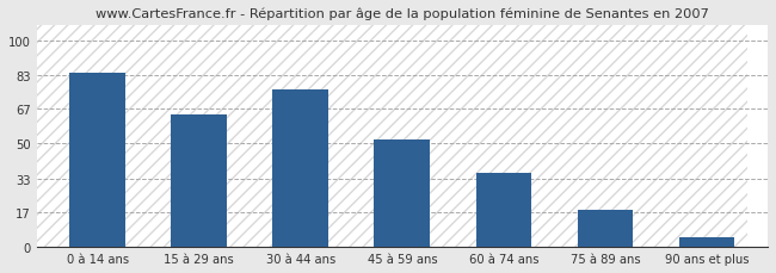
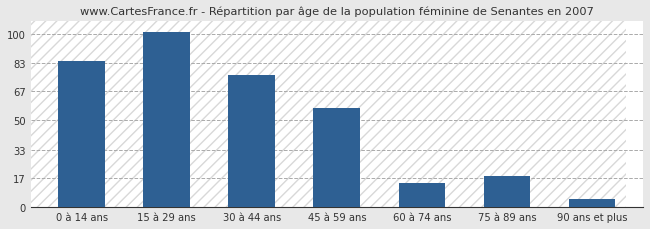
15 à 29 ans: 64 -> 101
45 à 59 ans: 52 -> 57
60 à 74 ans: 36 -> 14
